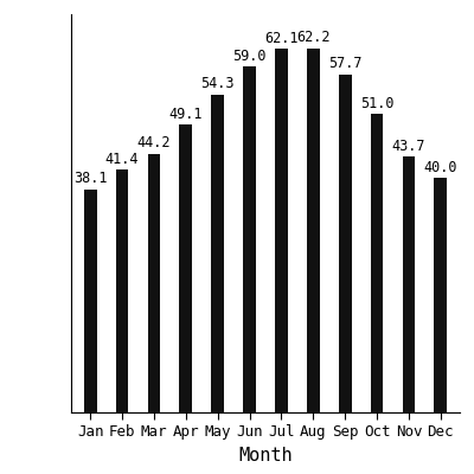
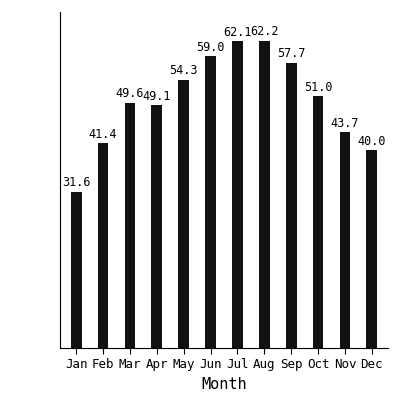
Jan: 38.1 -> 31.6
Mar: 44.2 -> 49.6
